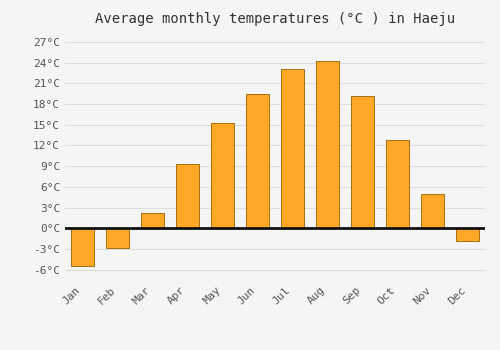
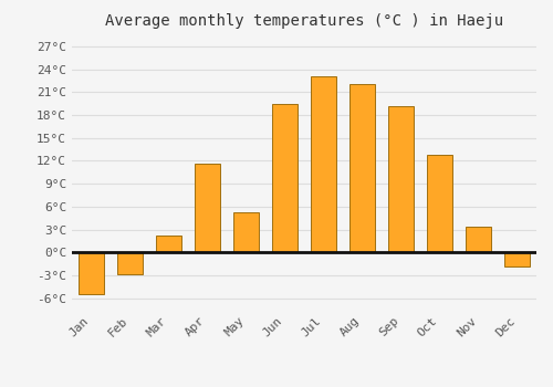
Apr: 9.3°C -> 11.6°C
May: 15.2°C -> 5.2°C
Aug: 24.2°C -> 22.0°C
Nov: 5.0°C -> 3.4°C
